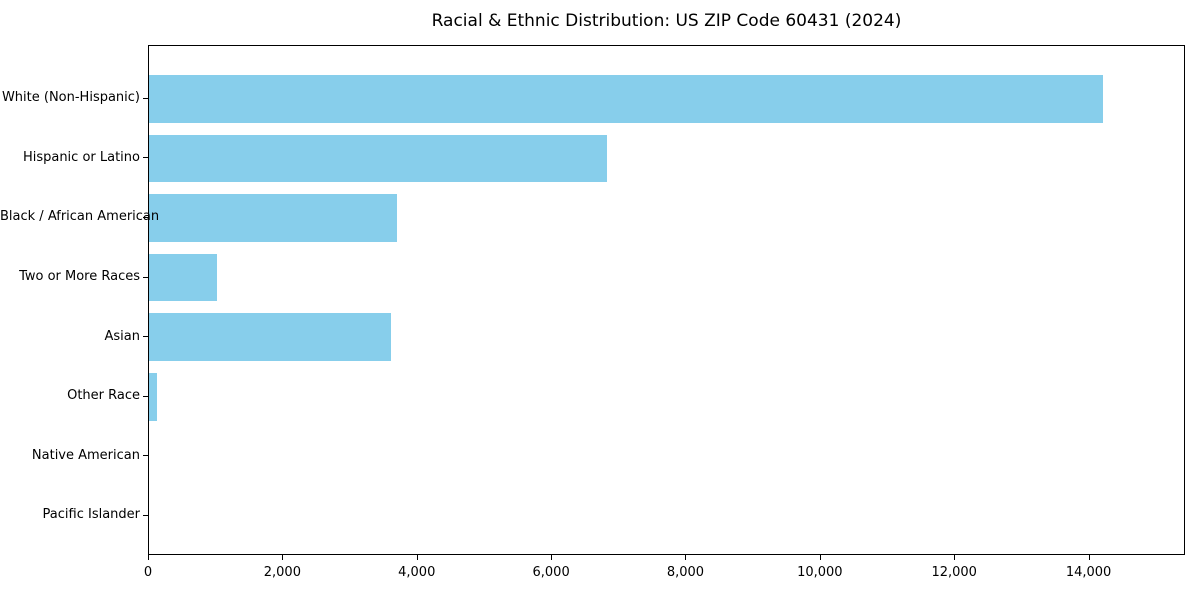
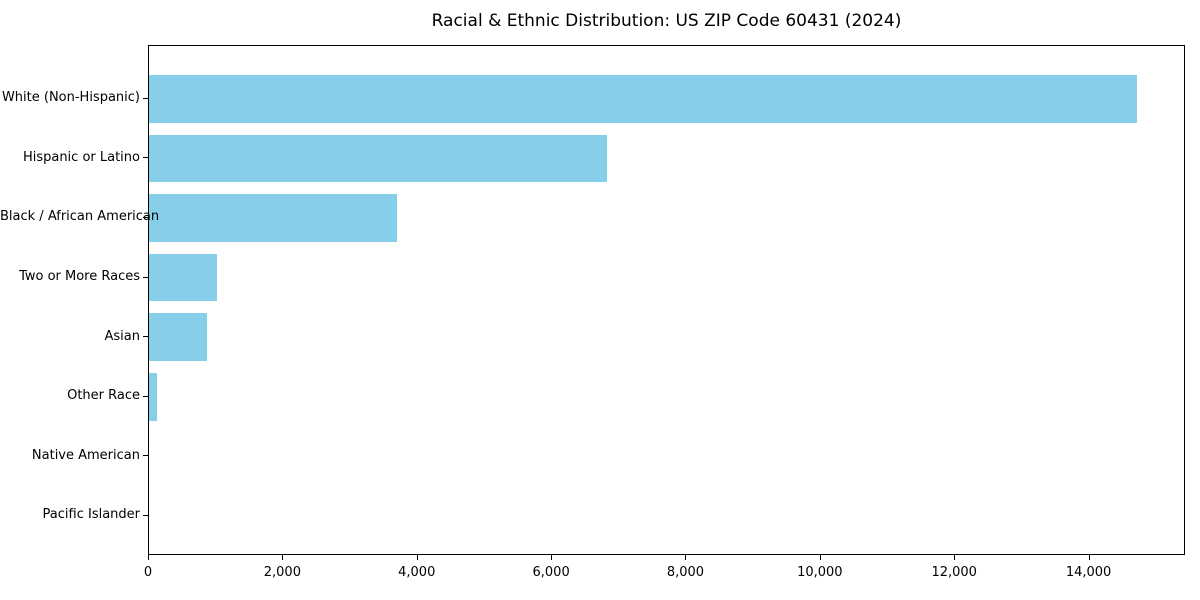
White (Non-Hispanic): 14200 -> 14700
Asian: 3600 -> 900
